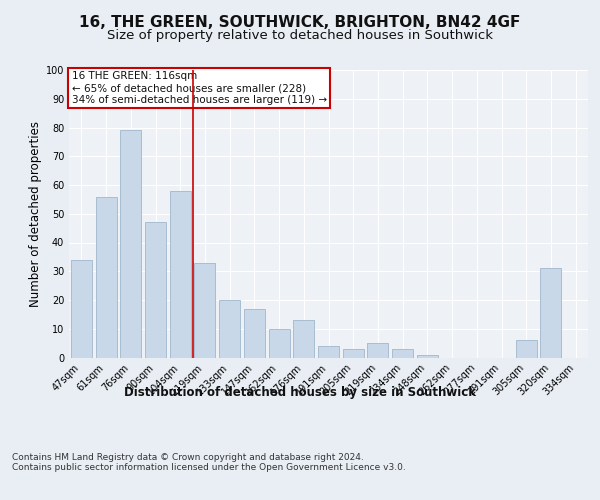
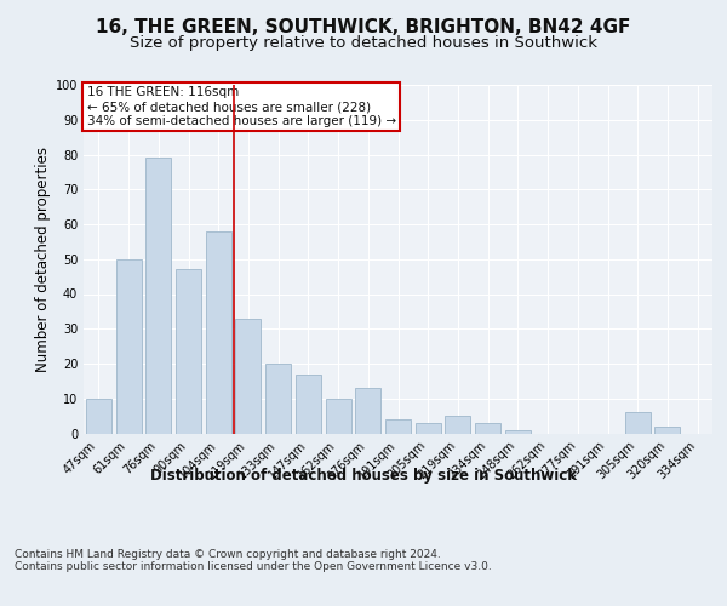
47sqm: 34 -> 10
61sqm: 56 -> 50
320sqm: 31 -> 2
